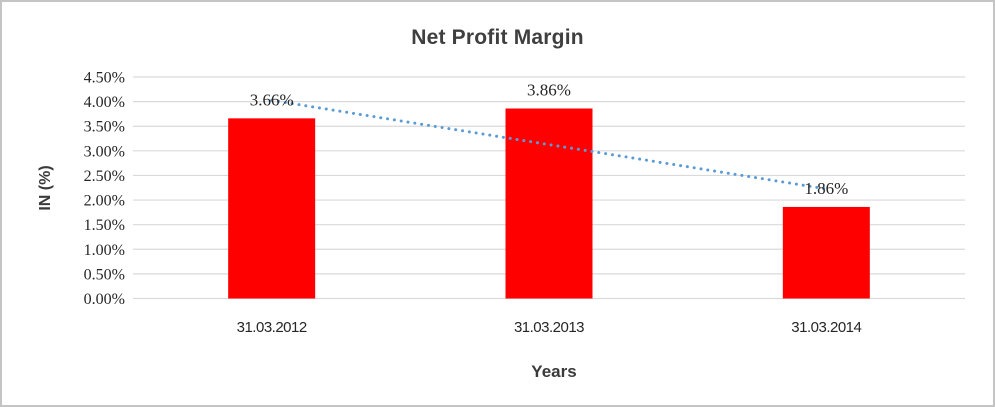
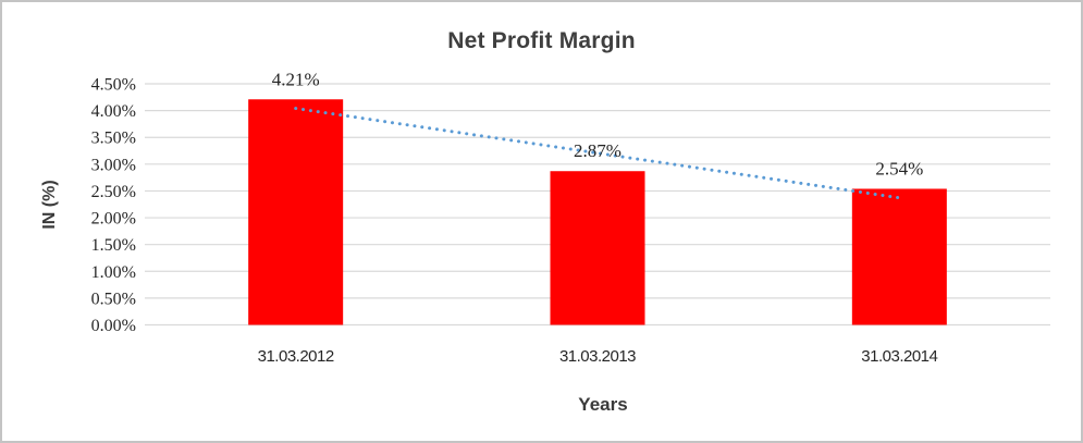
31.03.2012: 3.66% -> 4.21%
31.03.2013: 3.86% -> 2.87%
31.03.2014: 1.86% -> 2.54%
